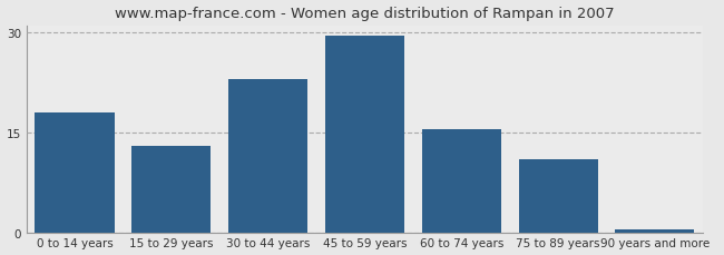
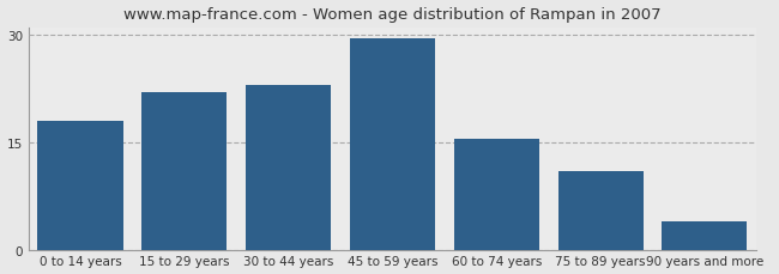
15 to 29 years: 13.0 -> 22.0
90 years and more: 0.4 -> 4.0
